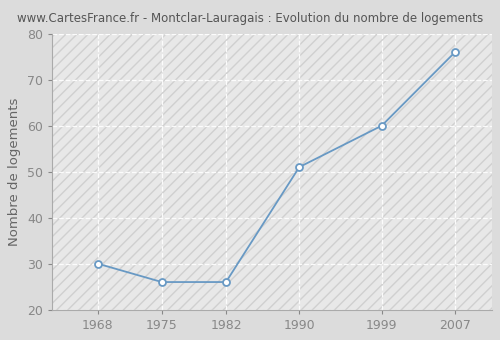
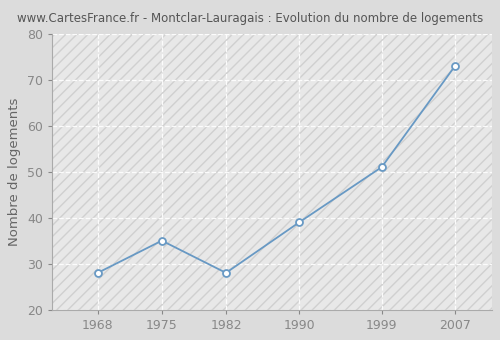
1968: 30 -> 28
1975: 26 -> 35
1982: 26 -> 28
1990: 51 -> 39
1999: 60 -> 51
2007: 76 -> 73
